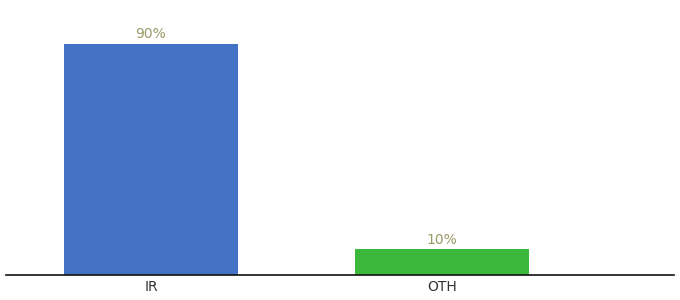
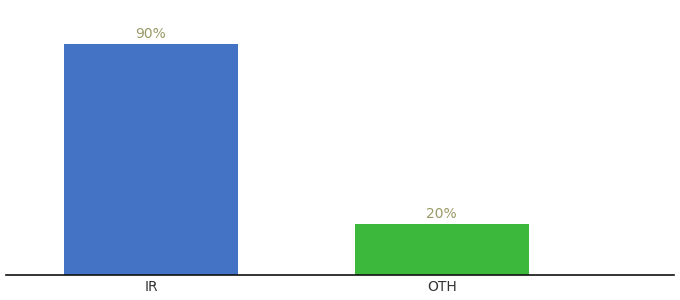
OTH: 10% -> 20%
